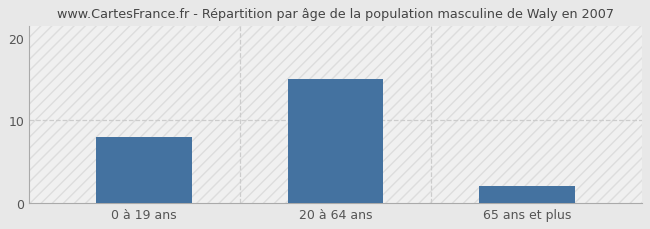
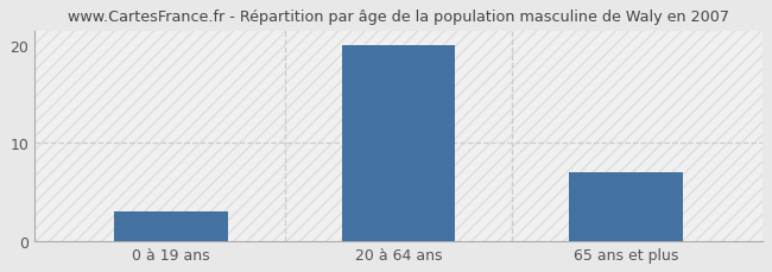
0 à 19 ans: 8 -> 3
20 à 64 ans: 15 -> 20
65 ans et plus: 2 -> 7
